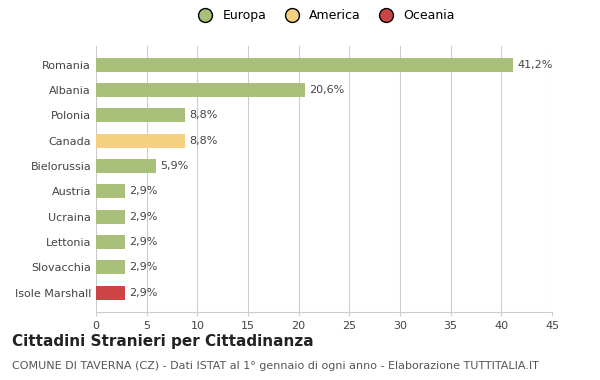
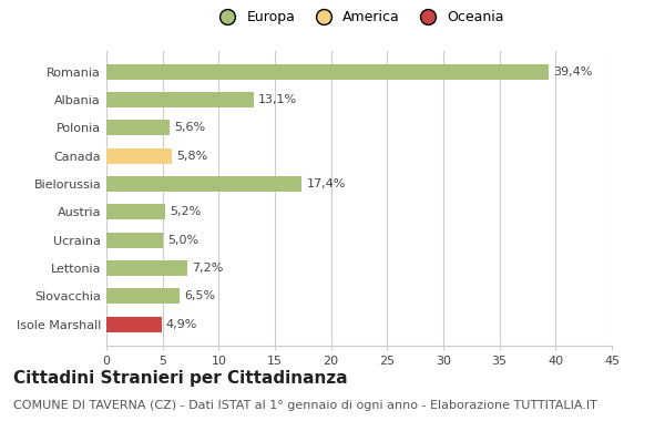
Romania: 41,2% -> 39,4%
Albania: 20,6% -> 13,1%
Polonia: 8,8% -> 5,6%
Canada: 8,8% -> 5,8%
Bielorussia: 5,9% -> 17,4%
Austria: 2,9% -> 5,2%
Ucraina: 2,9% -> 5,0%
Lettonia: 2,9% -> 7,2%
Slovacchia: 2,9% -> 6,5%
Isole Marshall: 2,9% -> 4,9%
